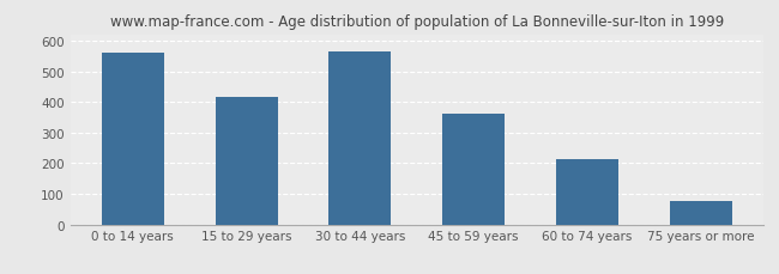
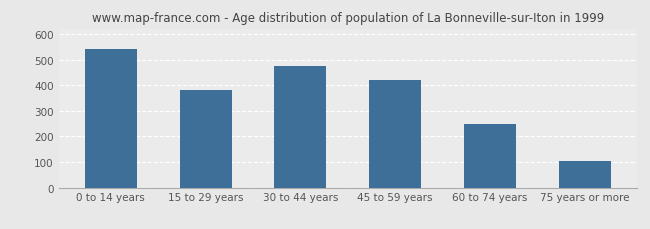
0 to 14 years: 560 -> 540
15 to 29 years: 415 -> 380
30 to 44 years: 565 -> 475
45 to 59 years: 360 -> 420
60 to 74 years: 215 -> 250
75 years or more: 75 -> 105
